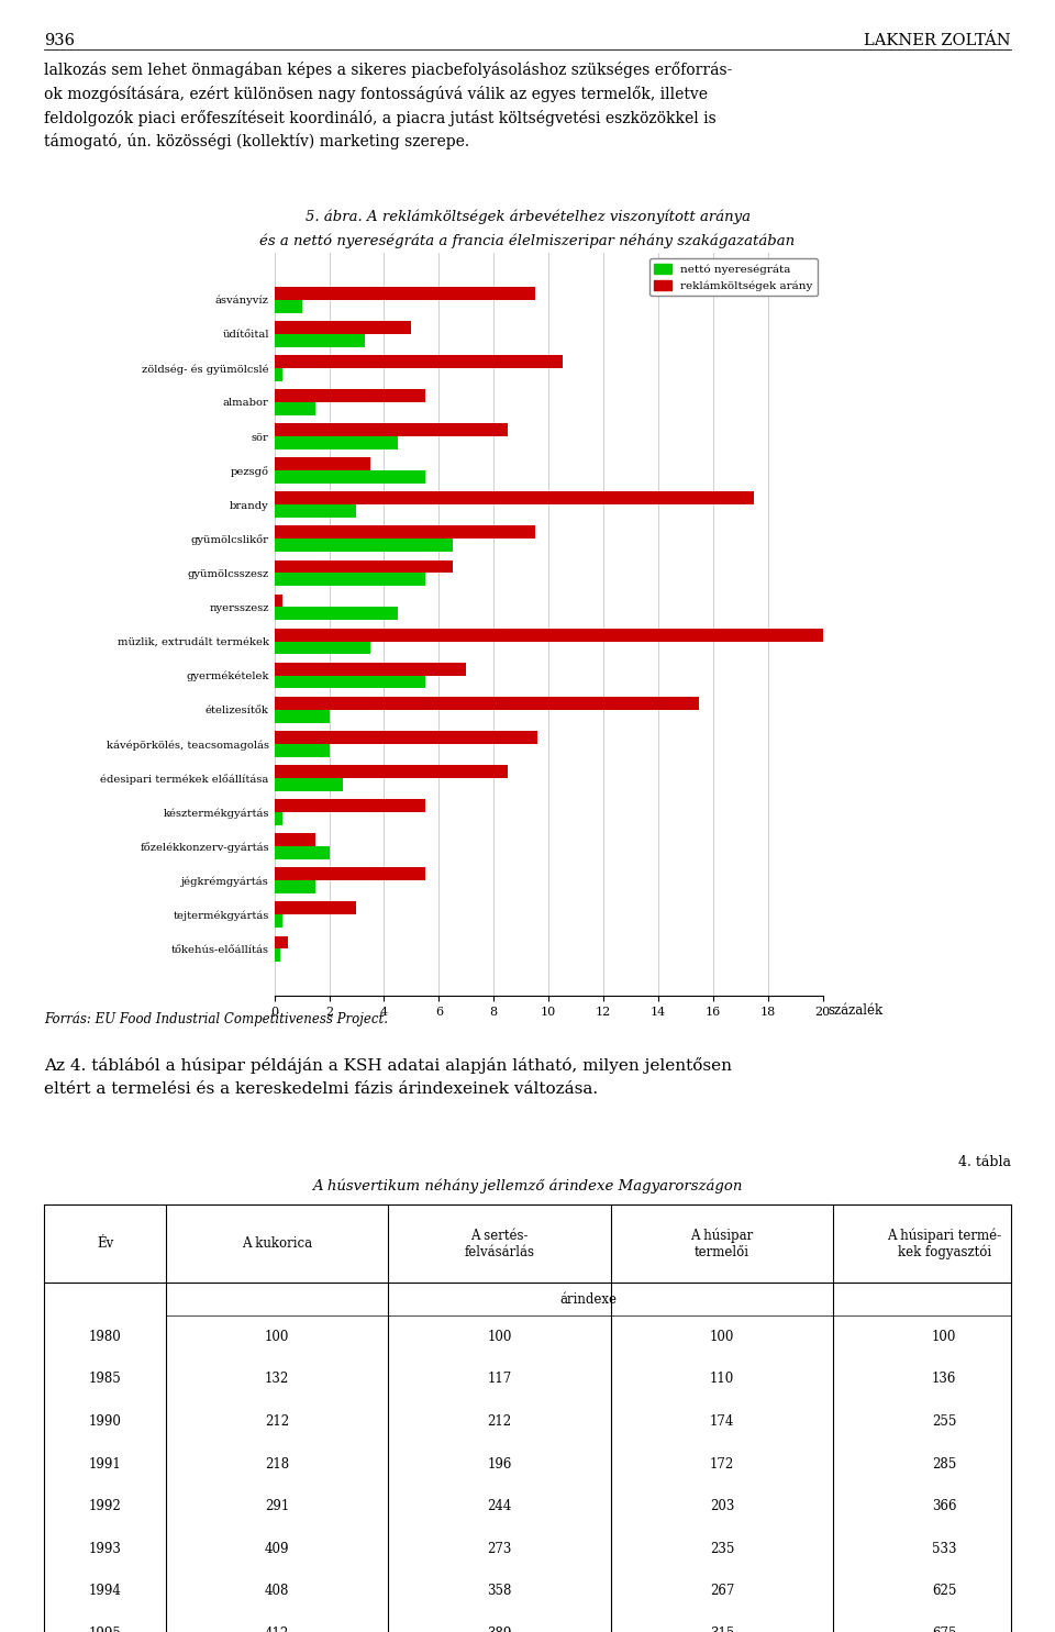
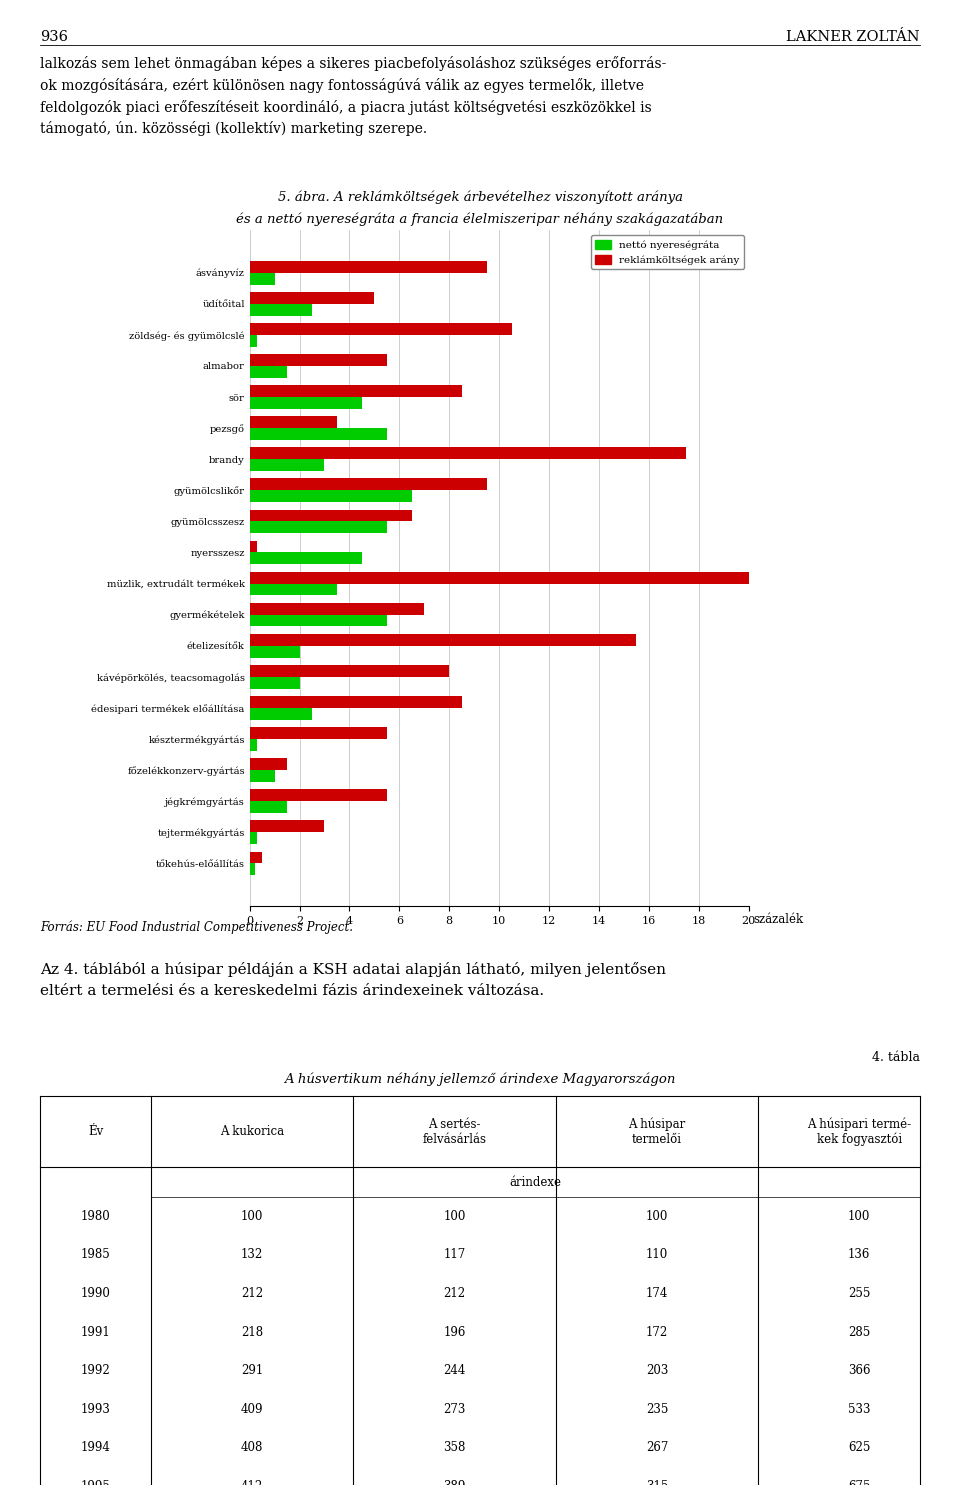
nettó nyereségráta/üdítőital: 3.3 -> 2.5
reklámköltségek arány/kávépörkölés, teacsomagolás: 9.6 -> 8.0
nettó nyereségráta/főzelékkonzerv-gyártás: 2.0 -> 1.0
